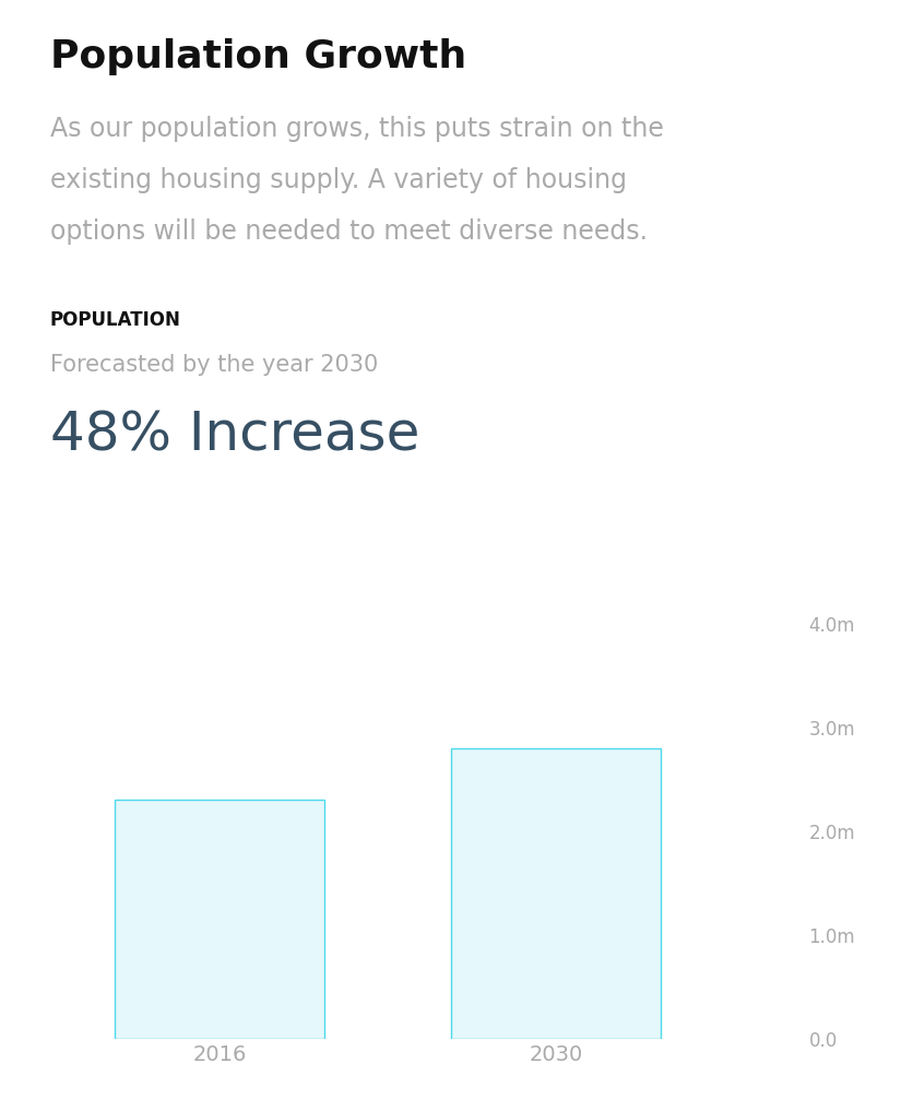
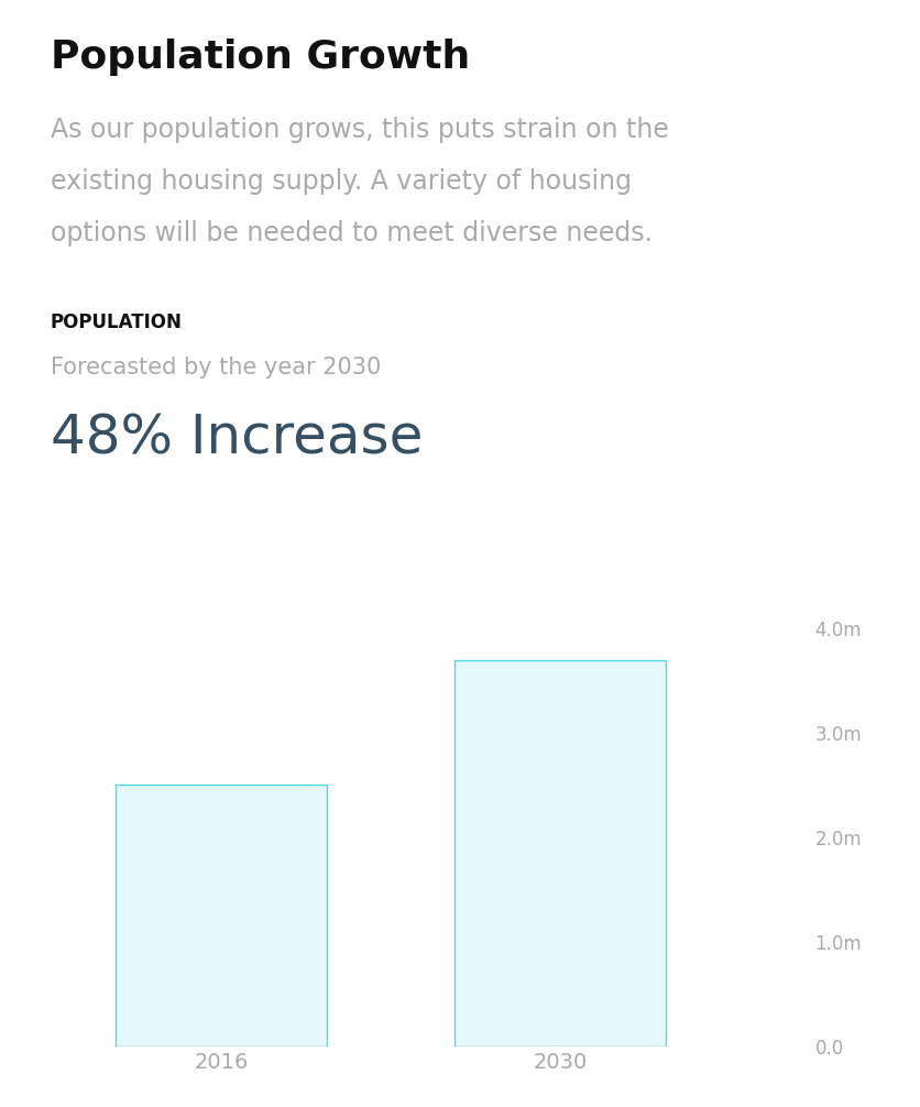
2016: 2.3m -> 2.5m
2030: 2.8m -> 3.7m
